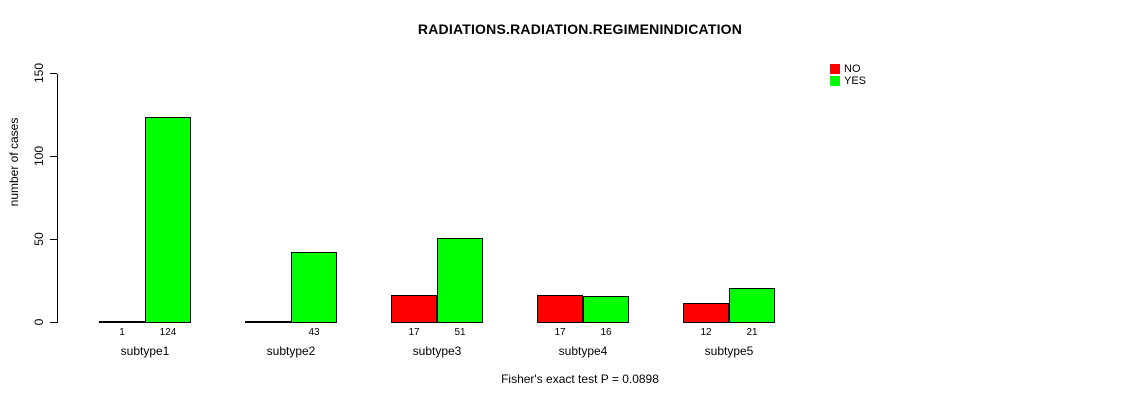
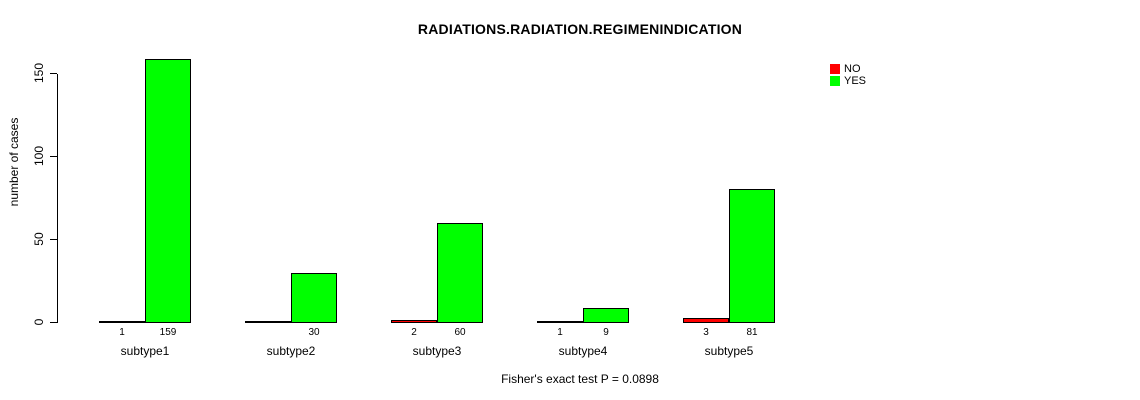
YES/subtype1: 124 -> 159
YES/subtype2: 43 -> 30
NO/subtype3: 17 -> 2
YES/subtype3: 51 -> 60
NO/subtype4: 17 -> 1
YES/subtype4: 16 -> 9
NO/subtype5: 12 -> 3
YES/subtype5: 21 -> 81
